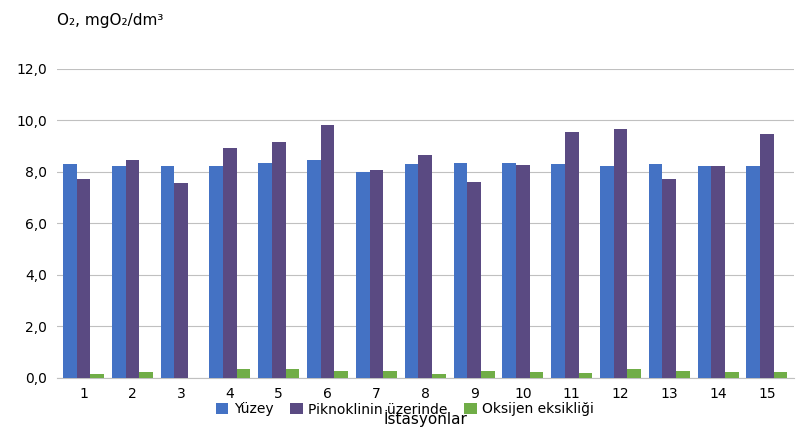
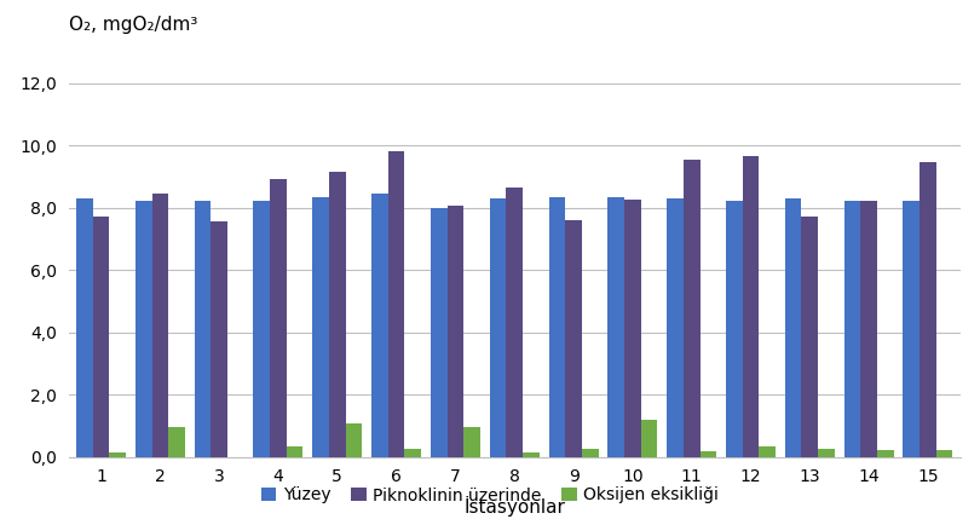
Oksijen eksikliği/2: 0,22 -> 0,95
Oksijen eksikliği/5: 0,32 -> 1,05
Oksijen eksikliği/7: 0,27 -> 0,95
Oksijen eksikliği/10: 0,22 -> 1,20
